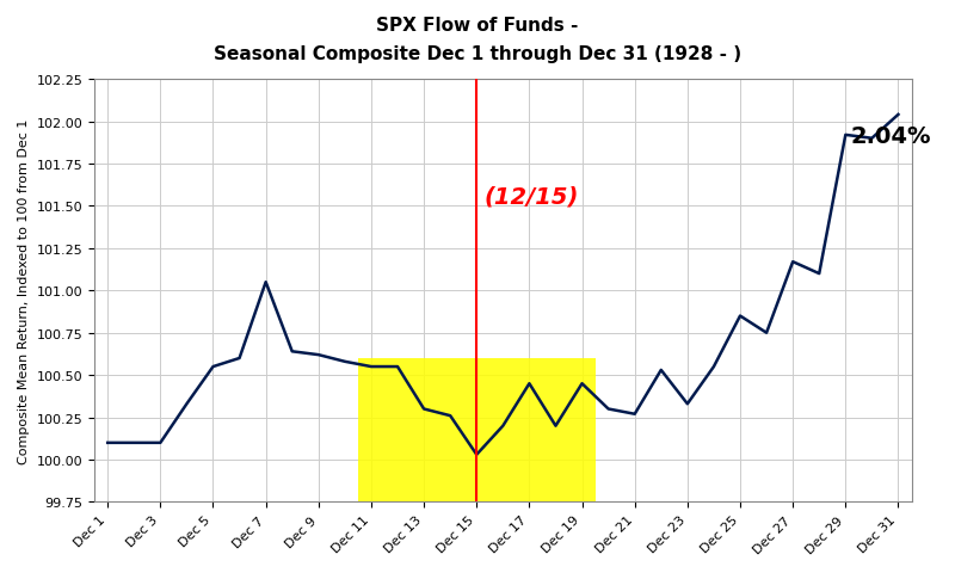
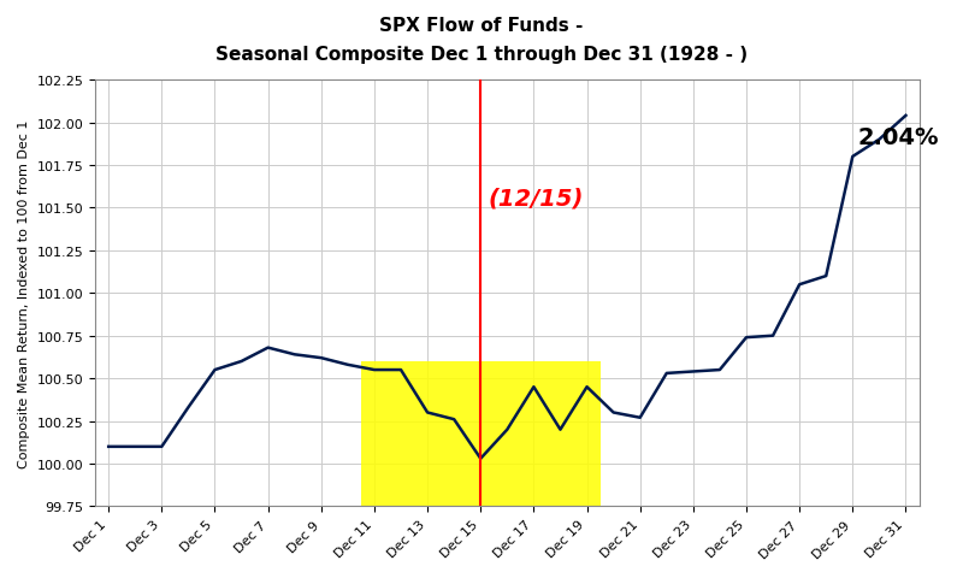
Dec 7: 101.05 -> 100.68
Dec 23: 100.33 -> 100.54
Dec 25: 100.85 -> 100.74
Dec 27: 101.17 -> 101.05
Dec 29: 101.92 -> 101.80
